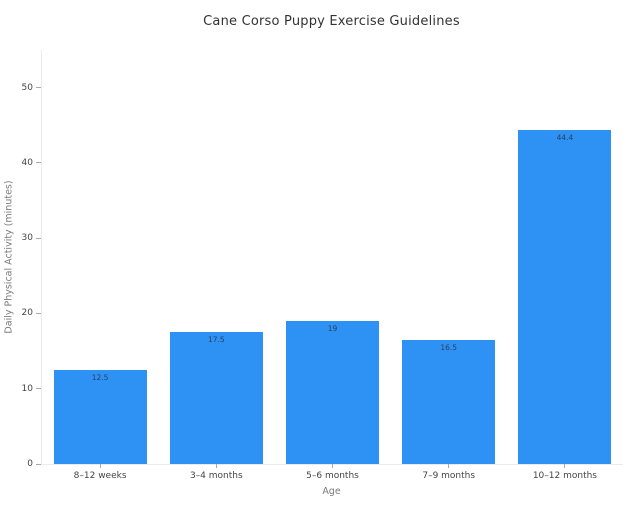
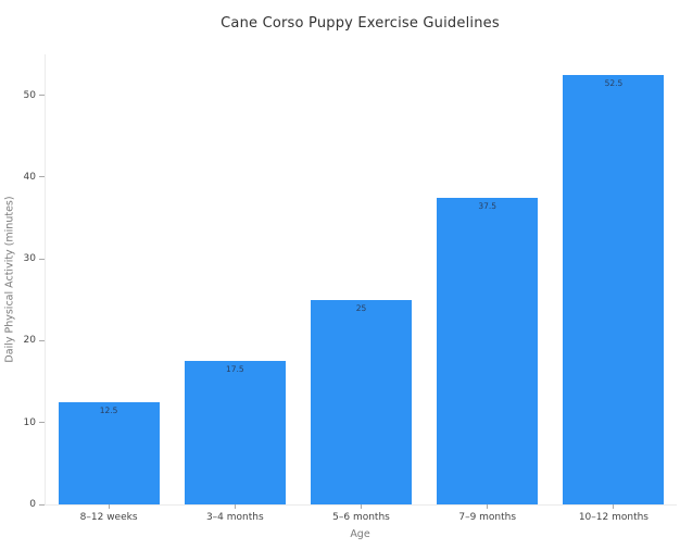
5–6 months: 19 -> 25
7–9 months: 16.5 -> 37.5
10–12 months: 44.4 -> 52.5
